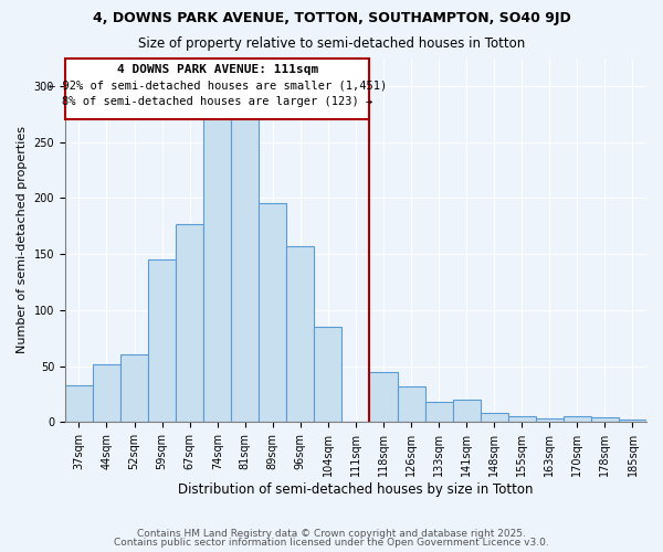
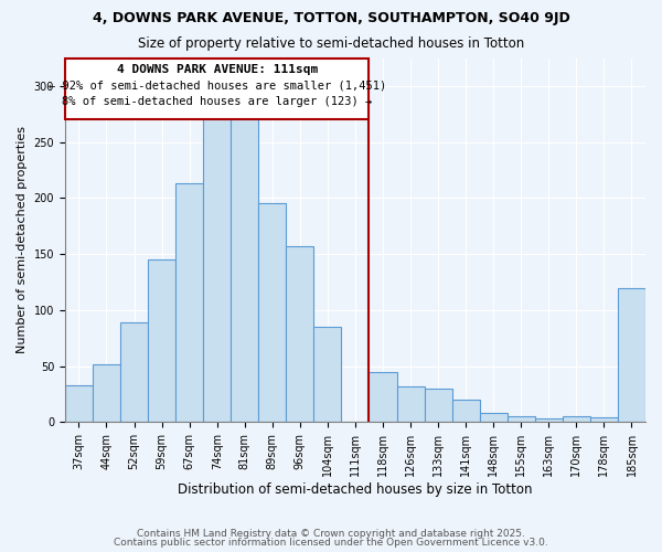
52sqm: 60 -> 89
67sqm: 177 -> 213
133sqm: 18 -> 30
185sqm: 2 -> 120
